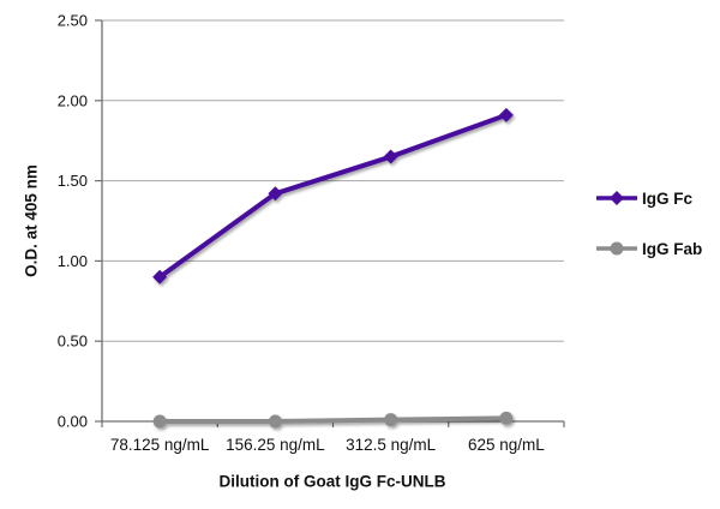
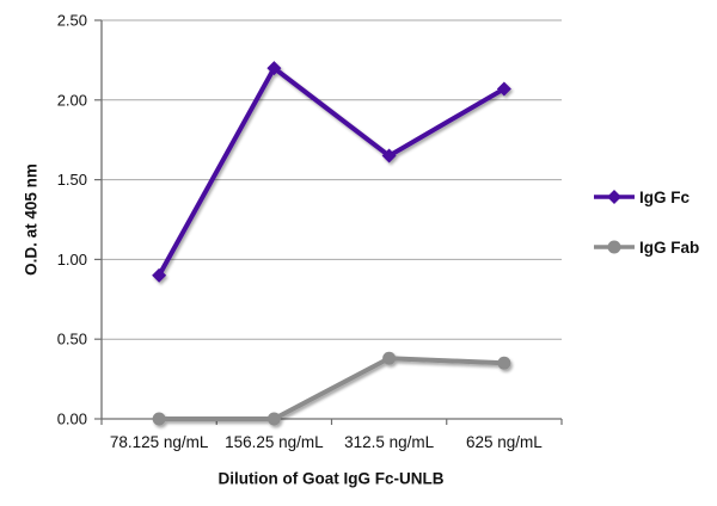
IgG Fc/156.25 ng/mL: 1.42 -> 2.20
IgG Fab/312.5 ng/mL: 0.01 -> 0.38
IgG Fc/625 ng/mL: 1.91 -> 2.07
IgG Fab/625 ng/mL: 0.02 -> 0.35
